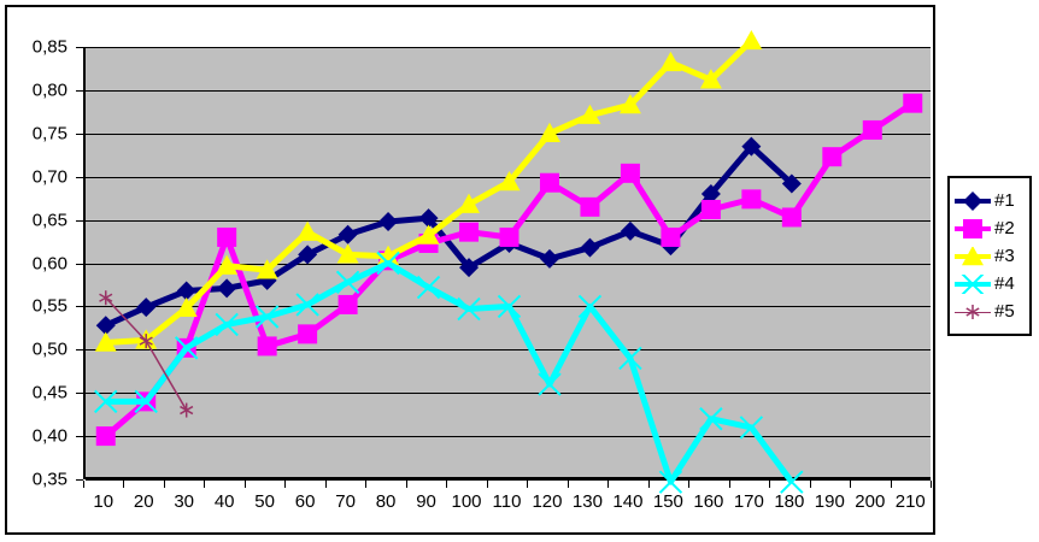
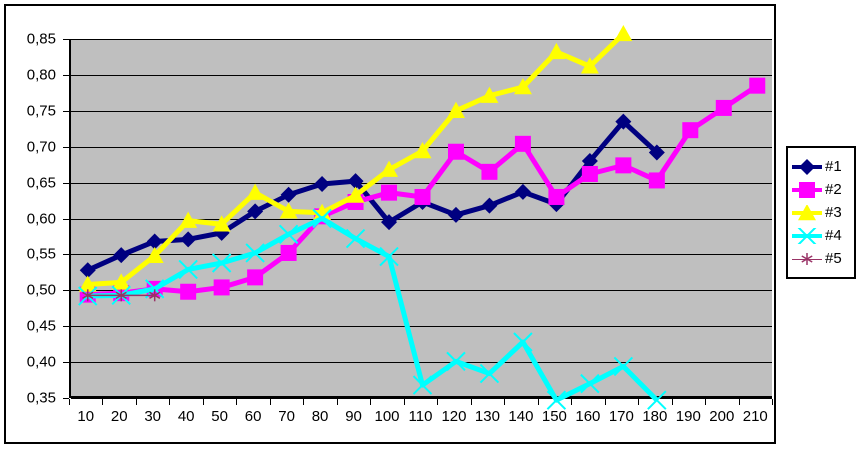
#2/10: 0,40 -> 0,49
#4/10: 0,44 -> 0,49
#5/10: 0,56 -> 0,49
#2/20: 0,44 -> 0,50
#4/20: 0,44 -> 0,49
#5/20: 0,51 -> 0,49
#5/30: 0,43 -> 0,49
#2/40: 0,63 -> 0,50
#4/110: 0,55 -> 0,37
#4/120: 0,46 -> 0,40
#4/130: 0,55 -> 0,38
#4/140: 0,49 -> 0,43
#4/160: 0,42 -> 0,37
#4/170: 0,41 -> 0,39
